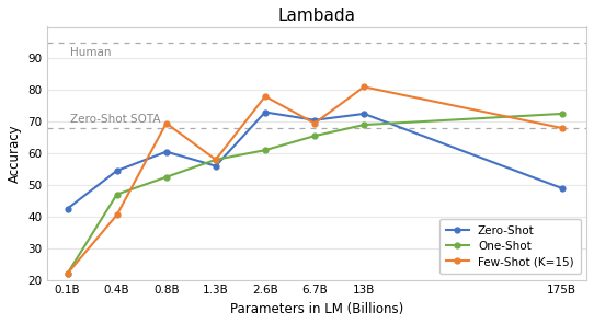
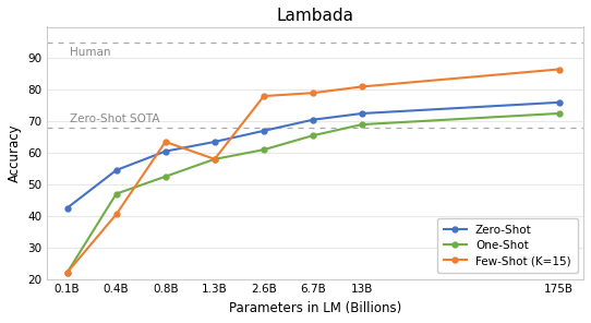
Few-Shot (K=15)/0.8B: 69.5 -> 63.5
Zero-Shot/1.3B: 56.0 -> 63.5
Zero-Shot/2.6B: 73.0 -> 67.0
Few-Shot (K=15)/6.7B: 69.5 -> 79.0
Zero-Shot/175B: 49.0 -> 76.0
Few-Shot (K=15)/175B: 68.0 -> 86.5
